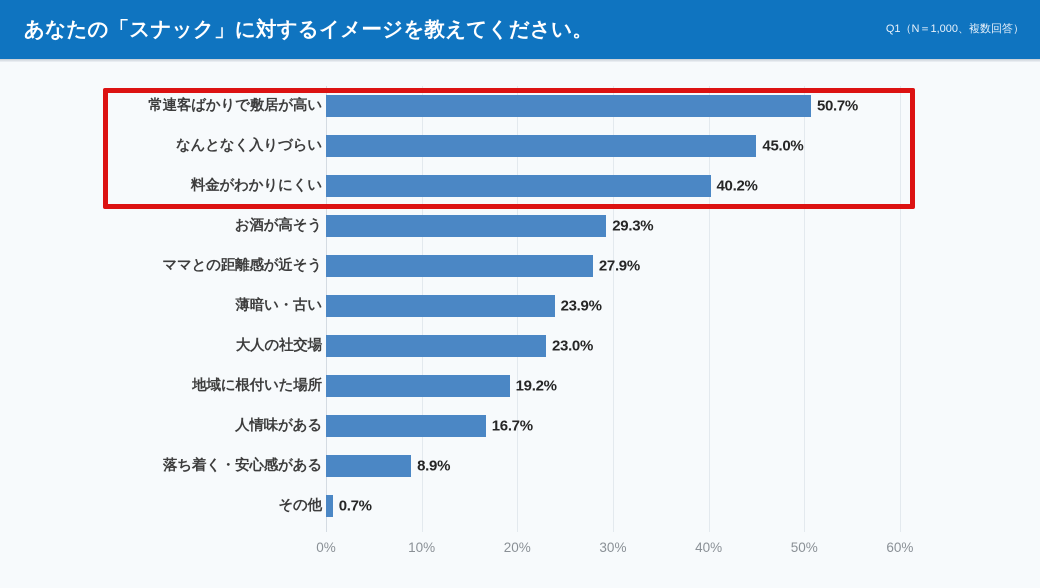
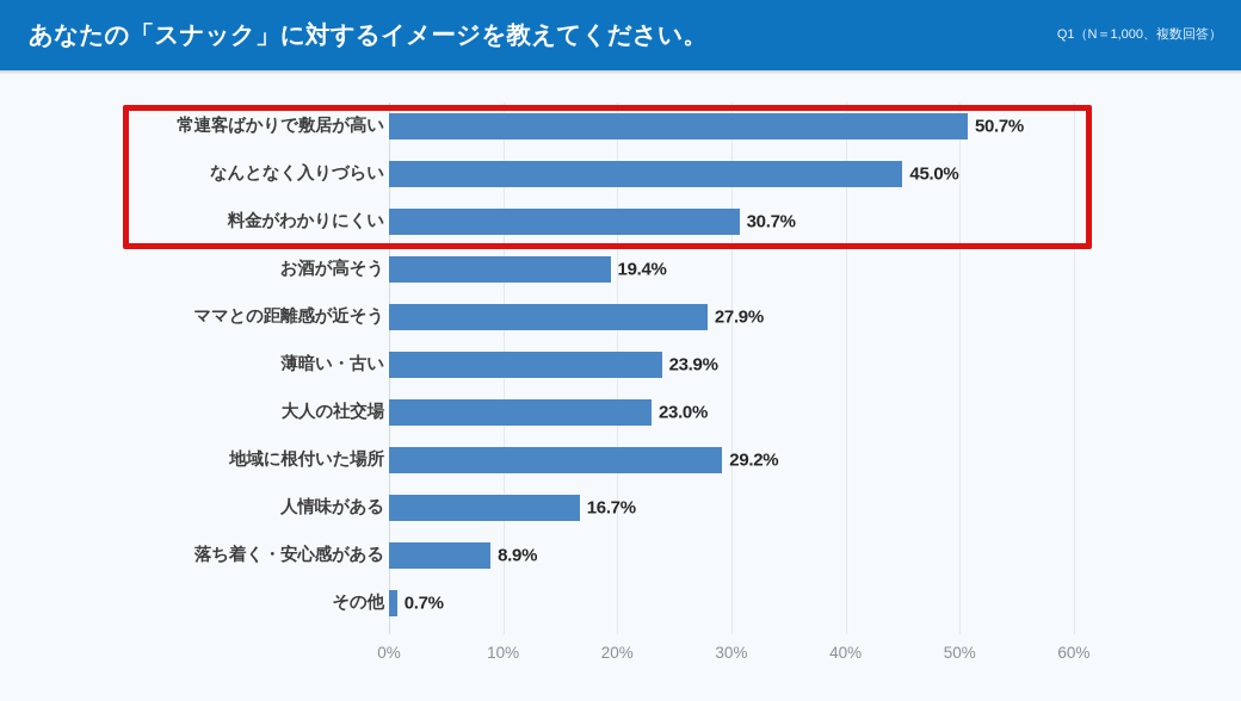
料金がわかりにくい: 40.2% -> 30.7%
お酒が高そう: 29.3% -> 19.4%
地域に根付いた場所: 19.2% -> 29.2%
